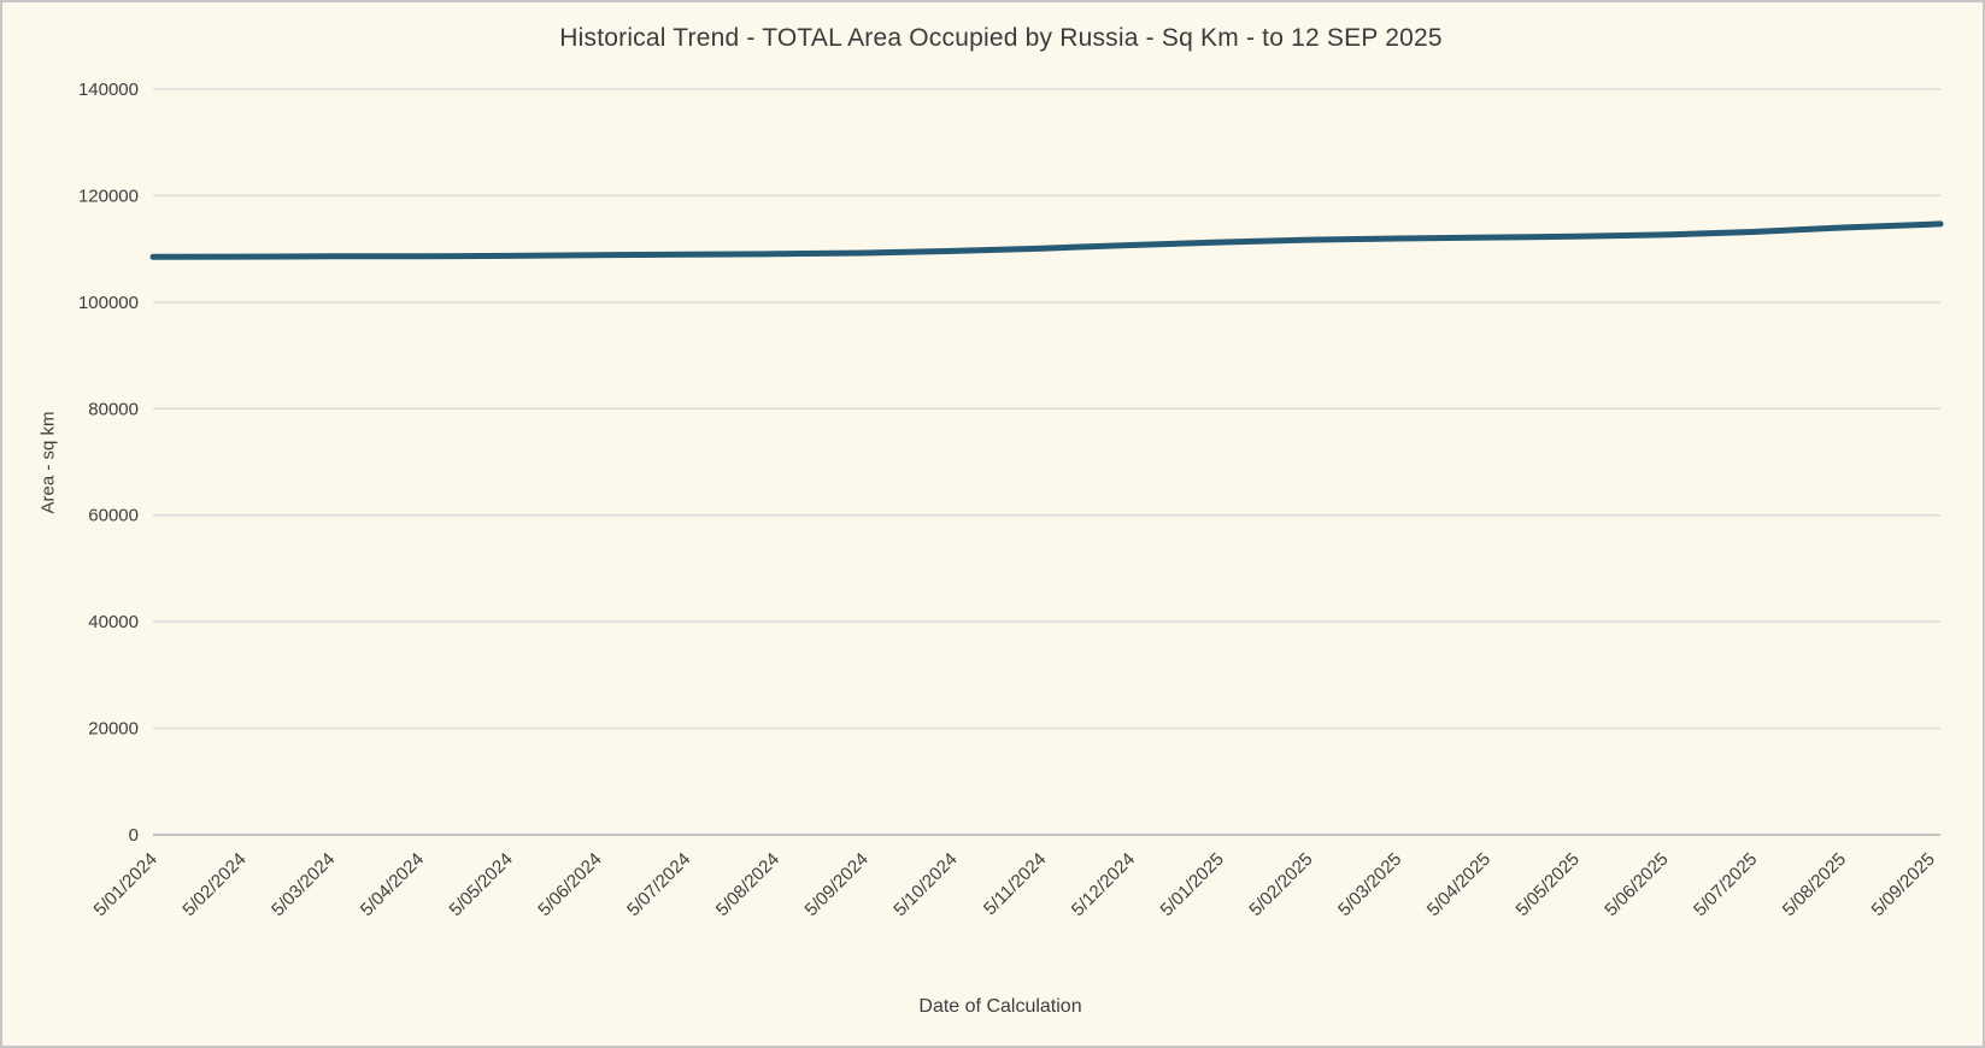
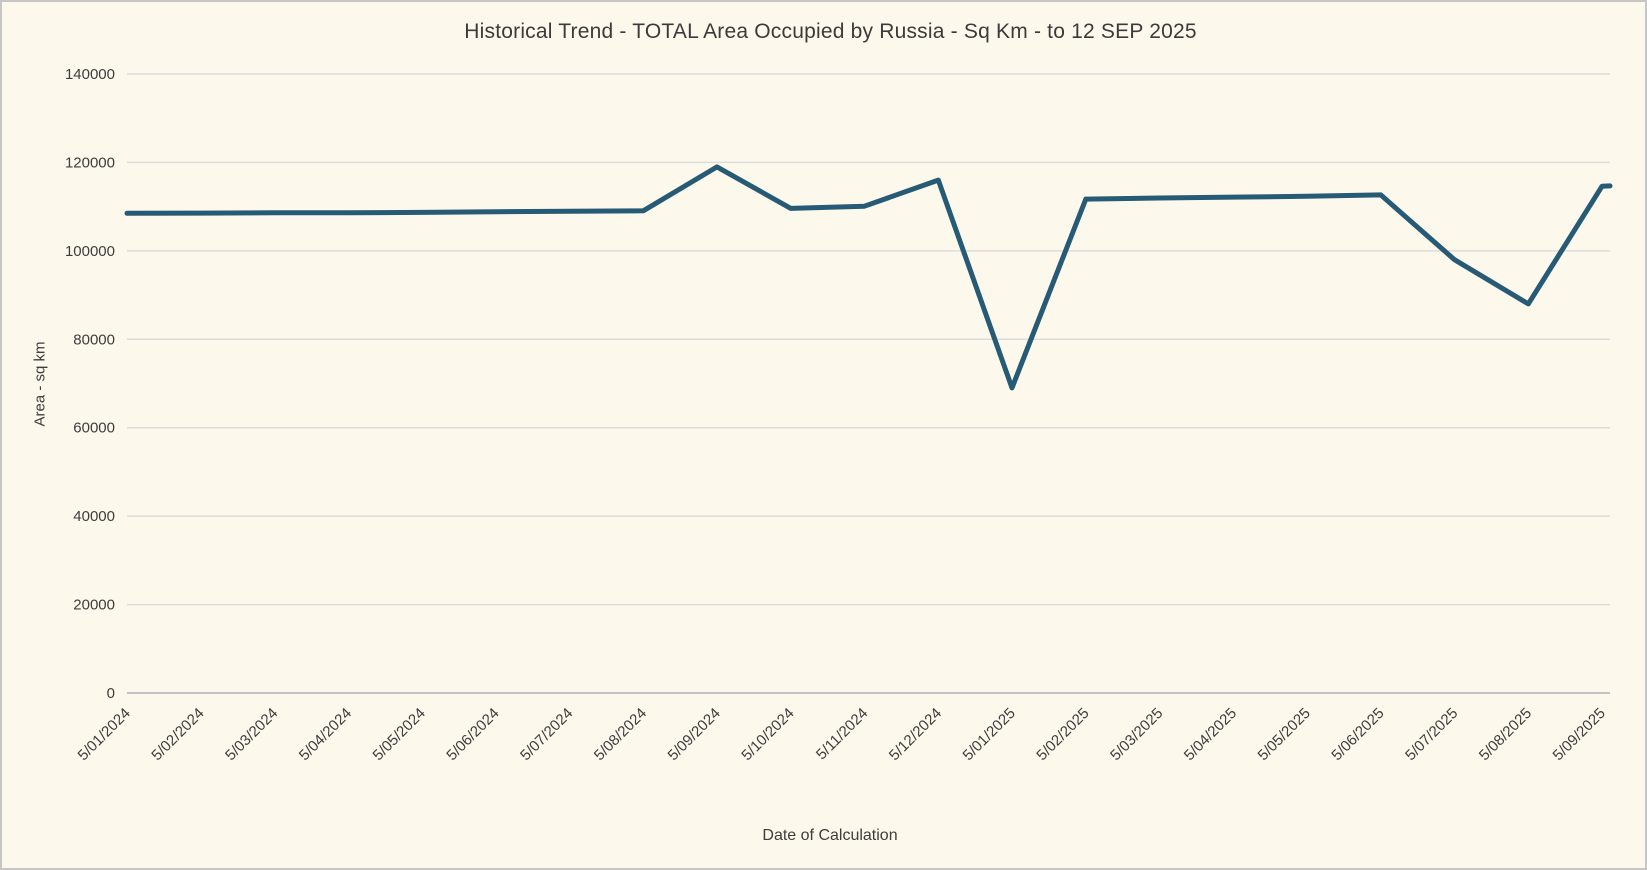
5/09/2024: 109000 -> 119000
5/12/2024: 111000 -> 116000
5/01/2025: 111000 -> 69000
5/07/2025: 113000 -> 98000
5/08/2025: 114000 -> 88000
